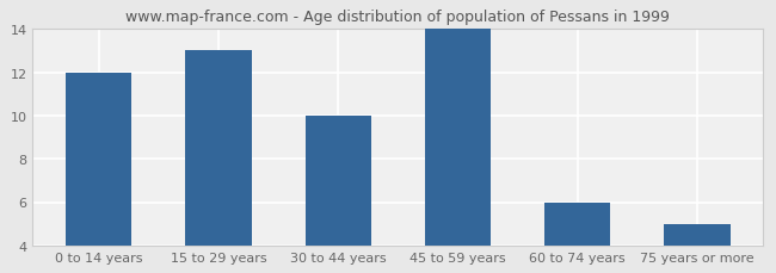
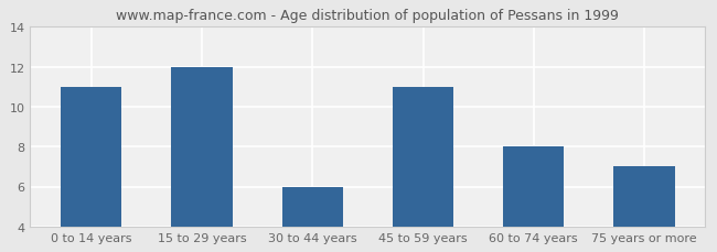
0 to 14 years: 12 -> 11
15 to 29 years: 13 -> 12
30 to 44 years: 10 -> 6
45 to 59 years: 14 -> 11
60 to 74 years: 6 -> 8
75 years or more: 5 -> 7
